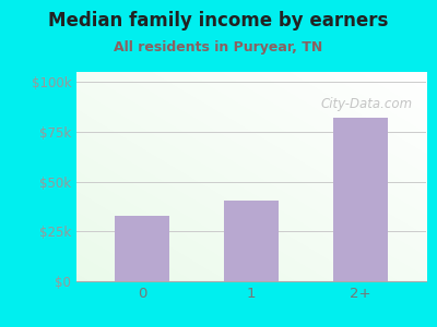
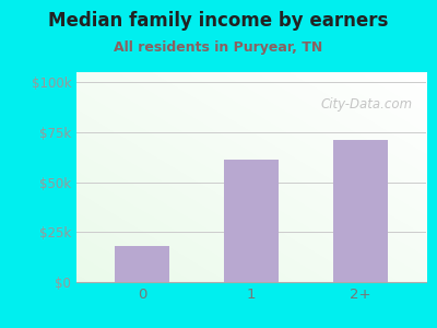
0: $33k -> $18k
1: $40k -> $61k
2+: $82k -> $71k
